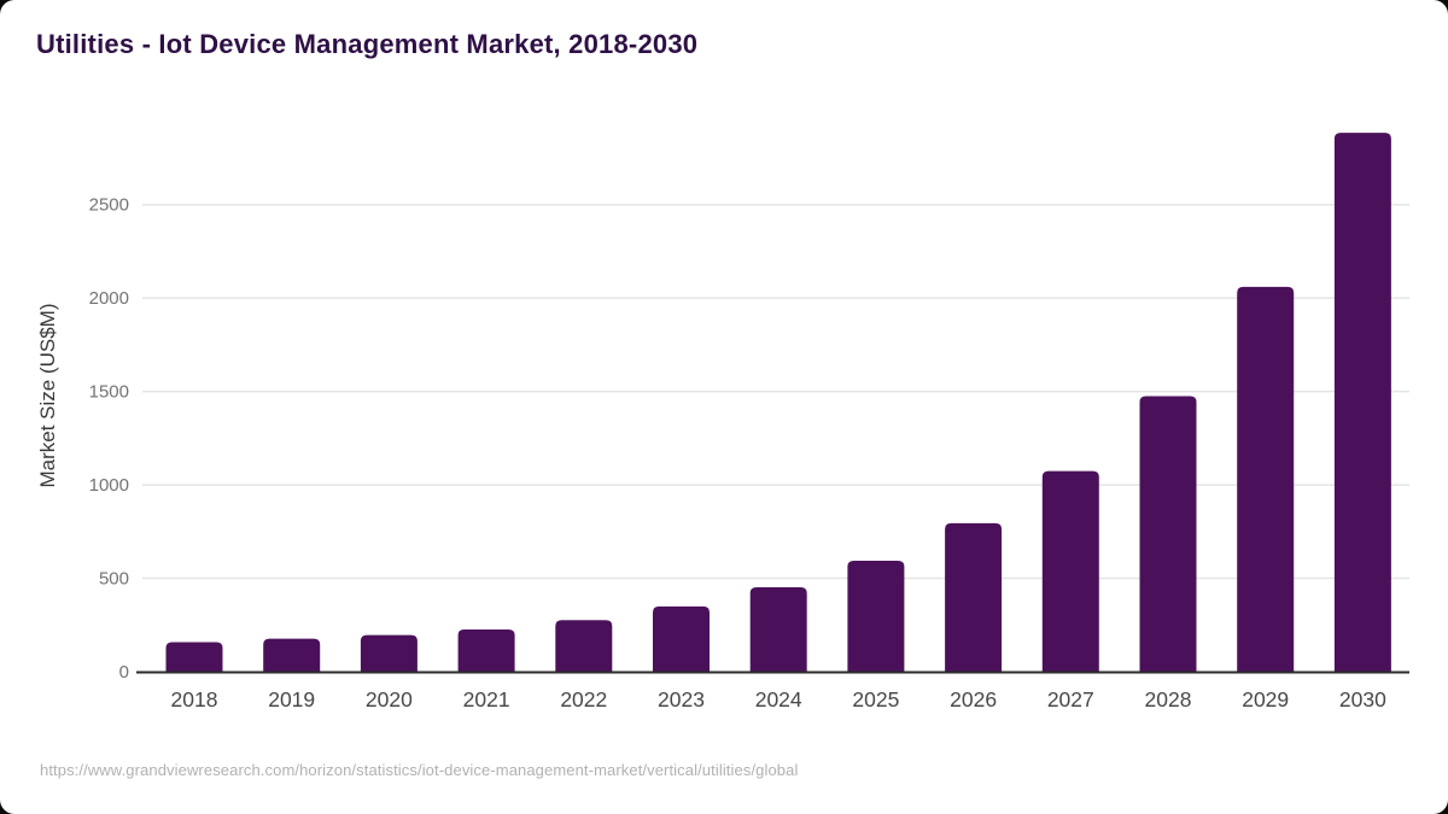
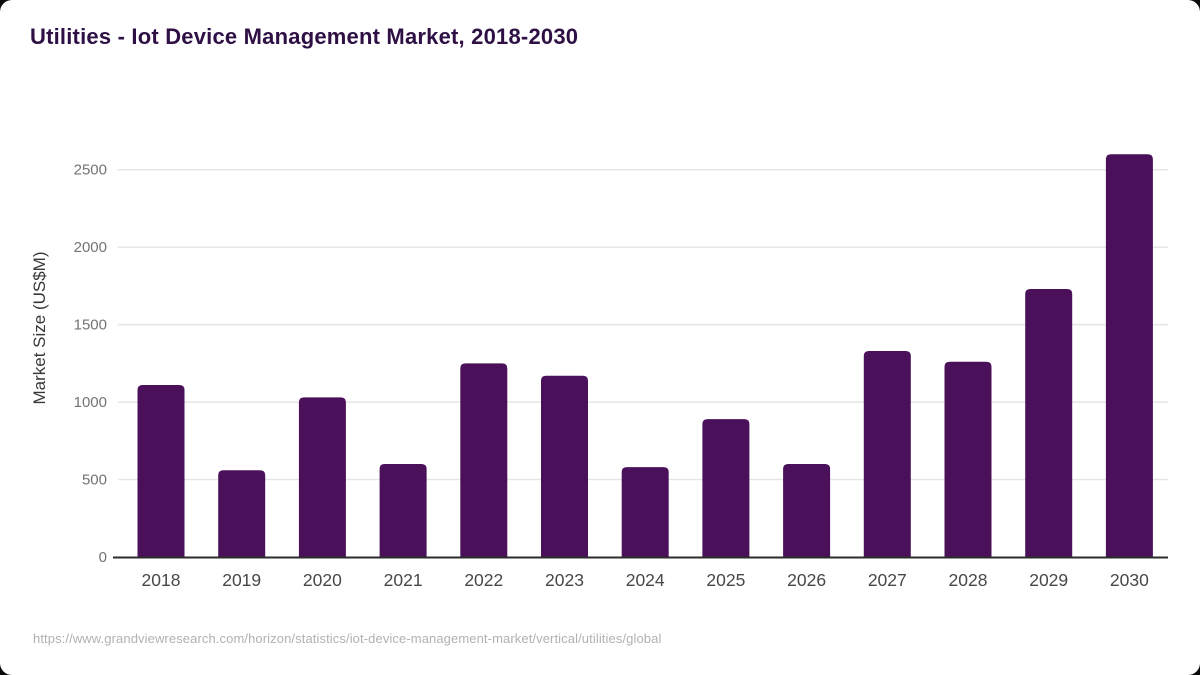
2018: 160 -> 1110
2019: 180 -> 560
2020: 200 -> 1030
2021: 230 -> 600
2022: 280 -> 1250
2023: 350 -> 1170
2024: 450 -> 580
2025: 590 -> 890
2026: 800 -> 600
2027: 1070 -> 1330
2028: 1480 -> 1260
2029: 2060 -> 1730
2030: 2880 -> 2600
